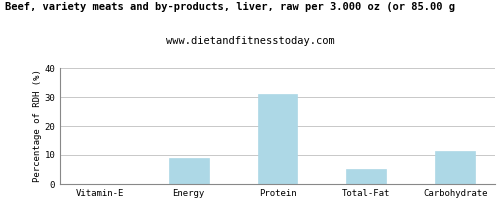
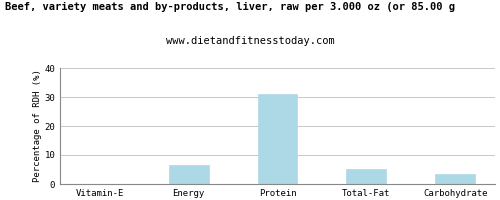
Energy: 9.0 -> 6.5
Carbohydrate: 11.5 -> 3.3
